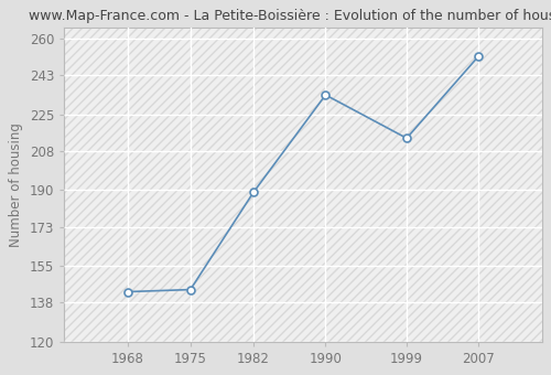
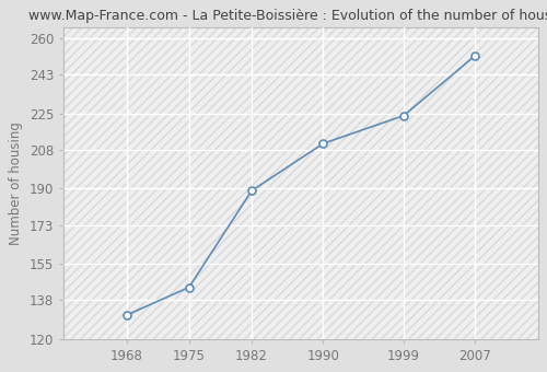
1968: 143 -> 131
1990: 234 -> 211
1999: 214 -> 224
